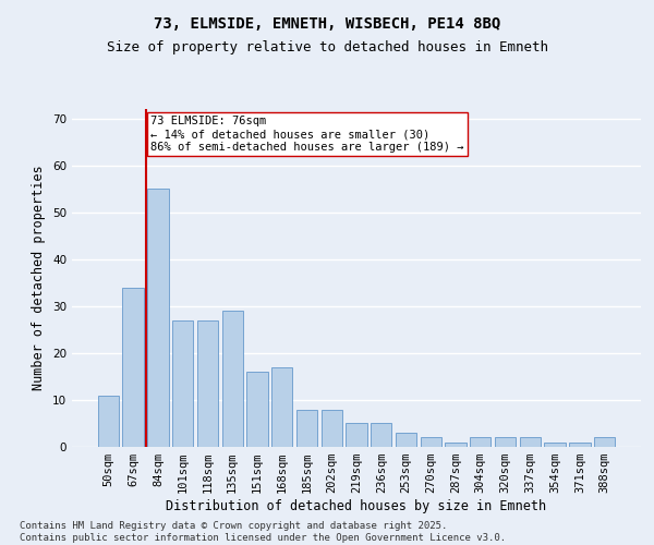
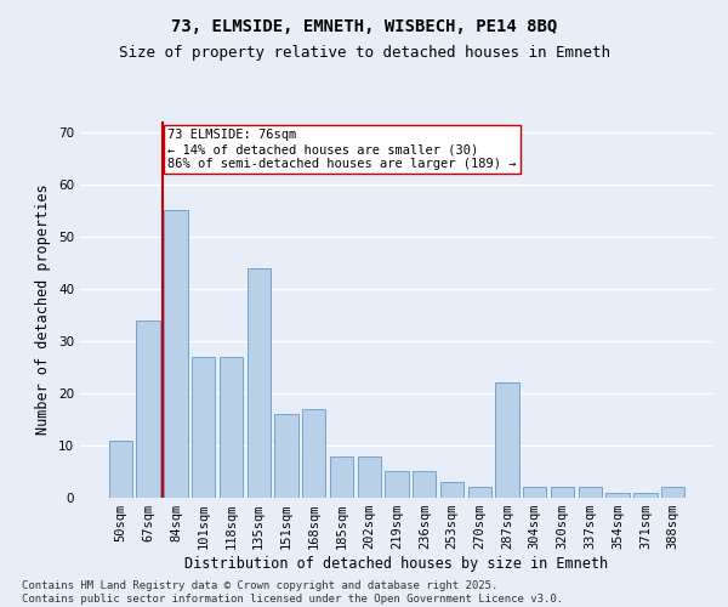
135sqm: 29 -> 44
287sqm: 1 -> 22
